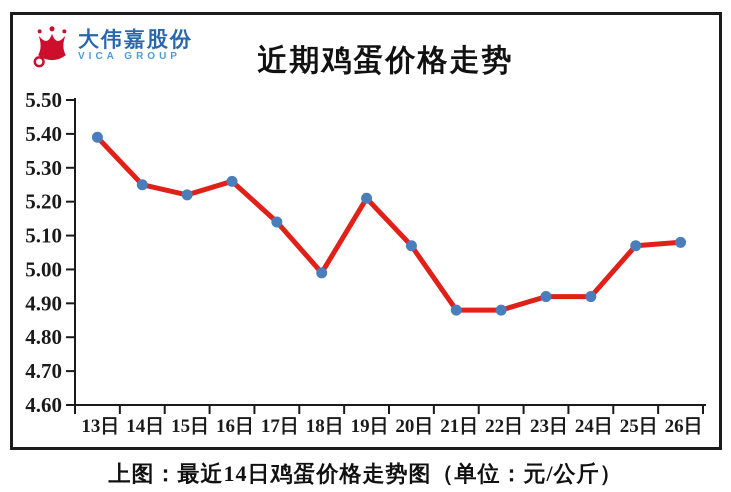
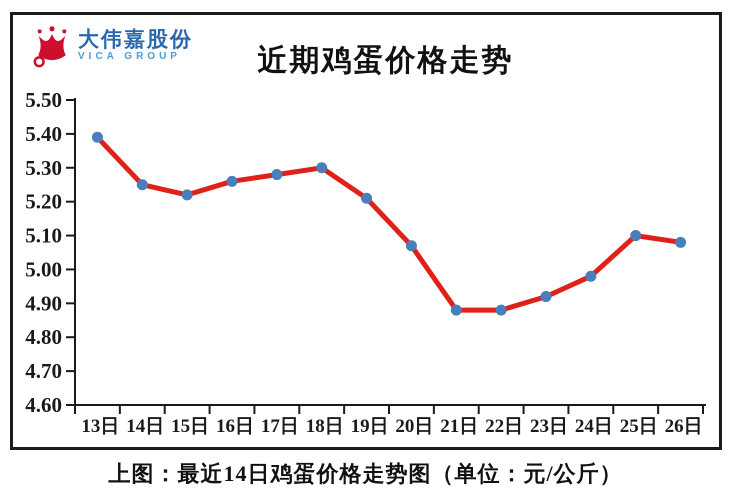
17日: 5.14 -> 5.28
18日: 4.99 -> 5.30
24日: 4.92 -> 4.98
25日: 5.07 -> 5.10
